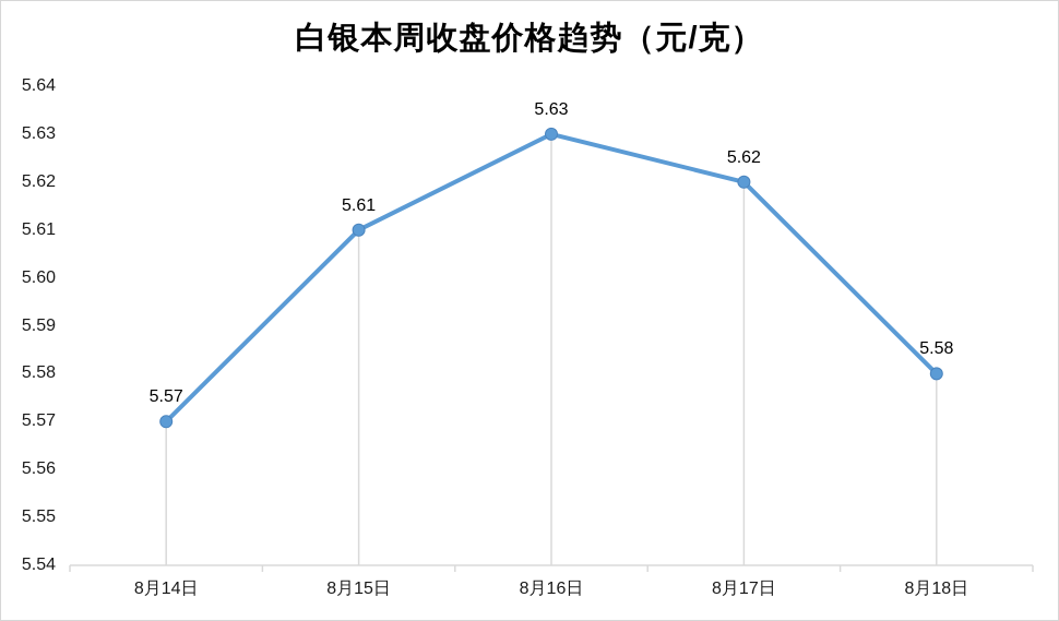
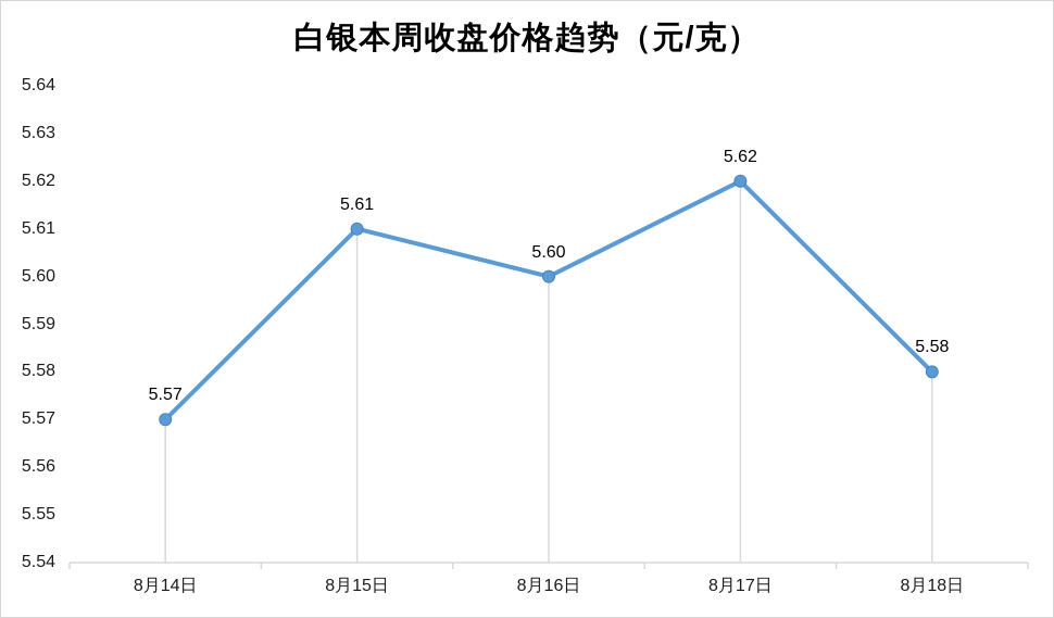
8月16日: 5.63 -> 5.60
